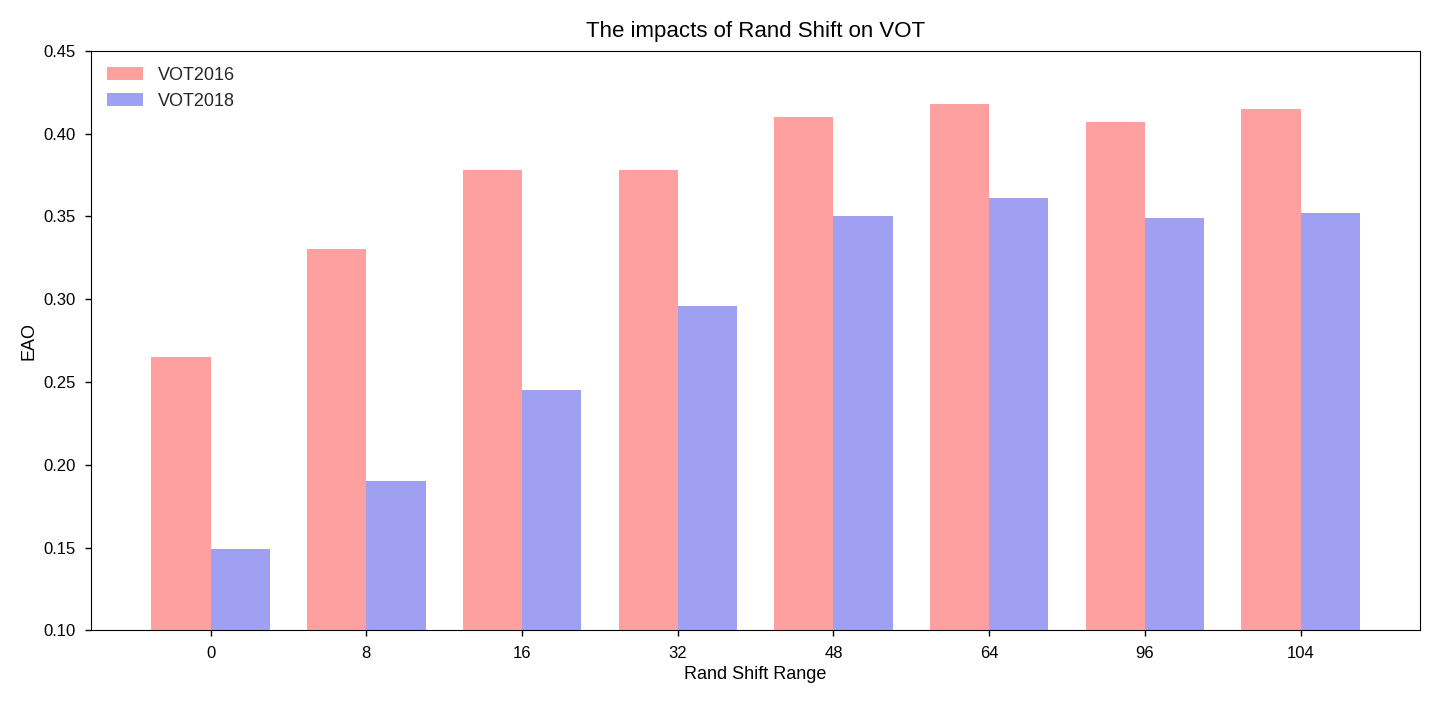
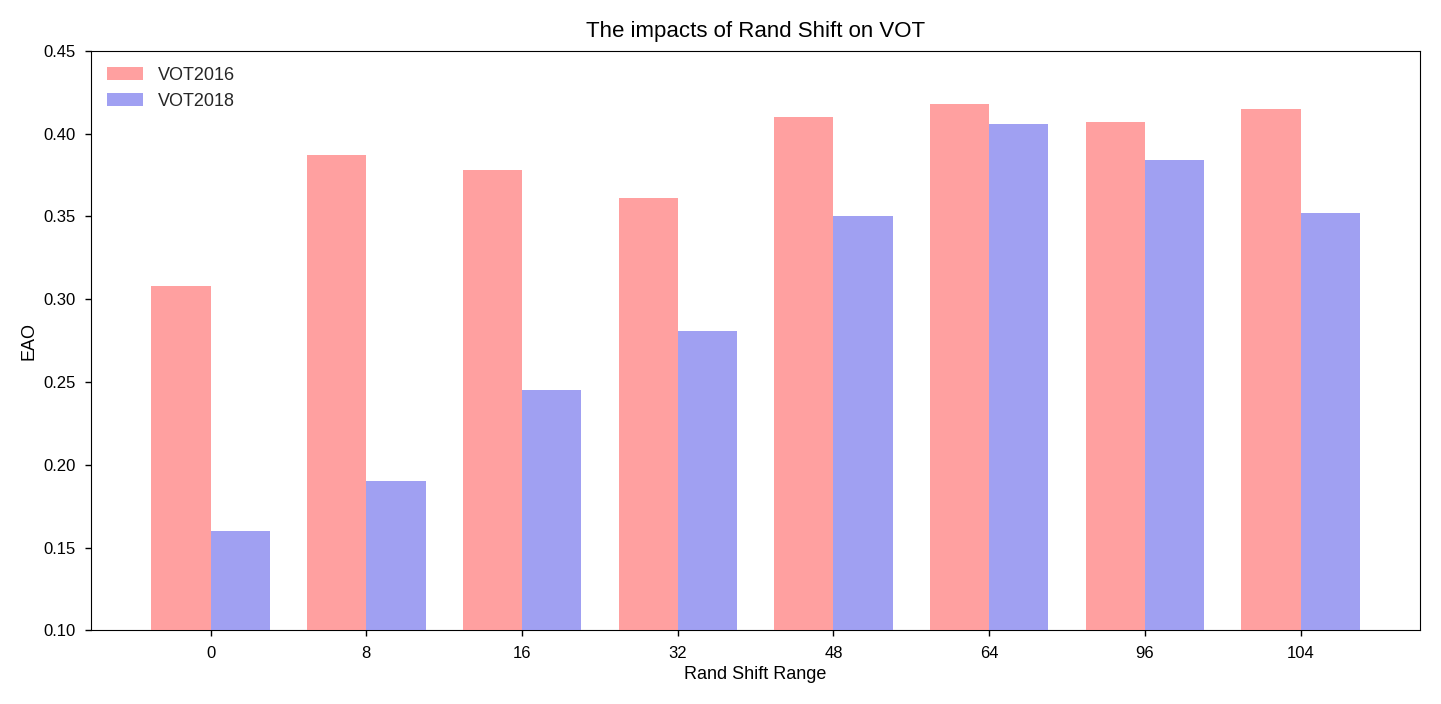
VOT2016/0: 0.265 -> 0.308
VOT2018/0: 0.149 -> 0.160
VOT2016/8: 0.330 -> 0.387
VOT2016/32: 0.378 -> 0.361
VOT2018/32: 0.296 -> 0.281
VOT2018/64: 0.361 -> 0.406
VOT2018/96: 0.349 -> 0.384
